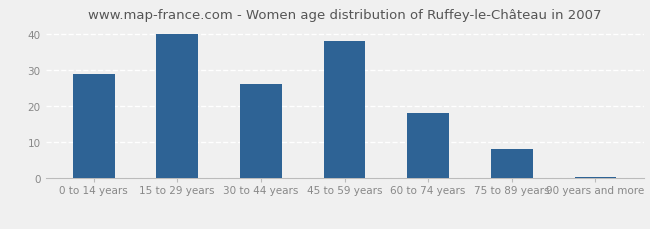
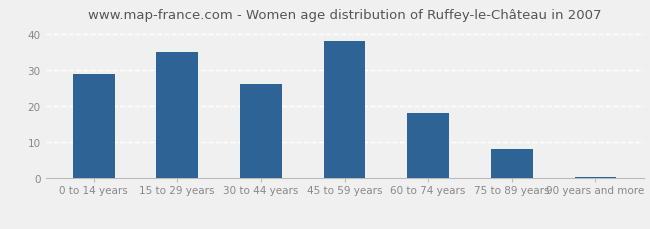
15 to 29 years: 40.0 -> 35.0
